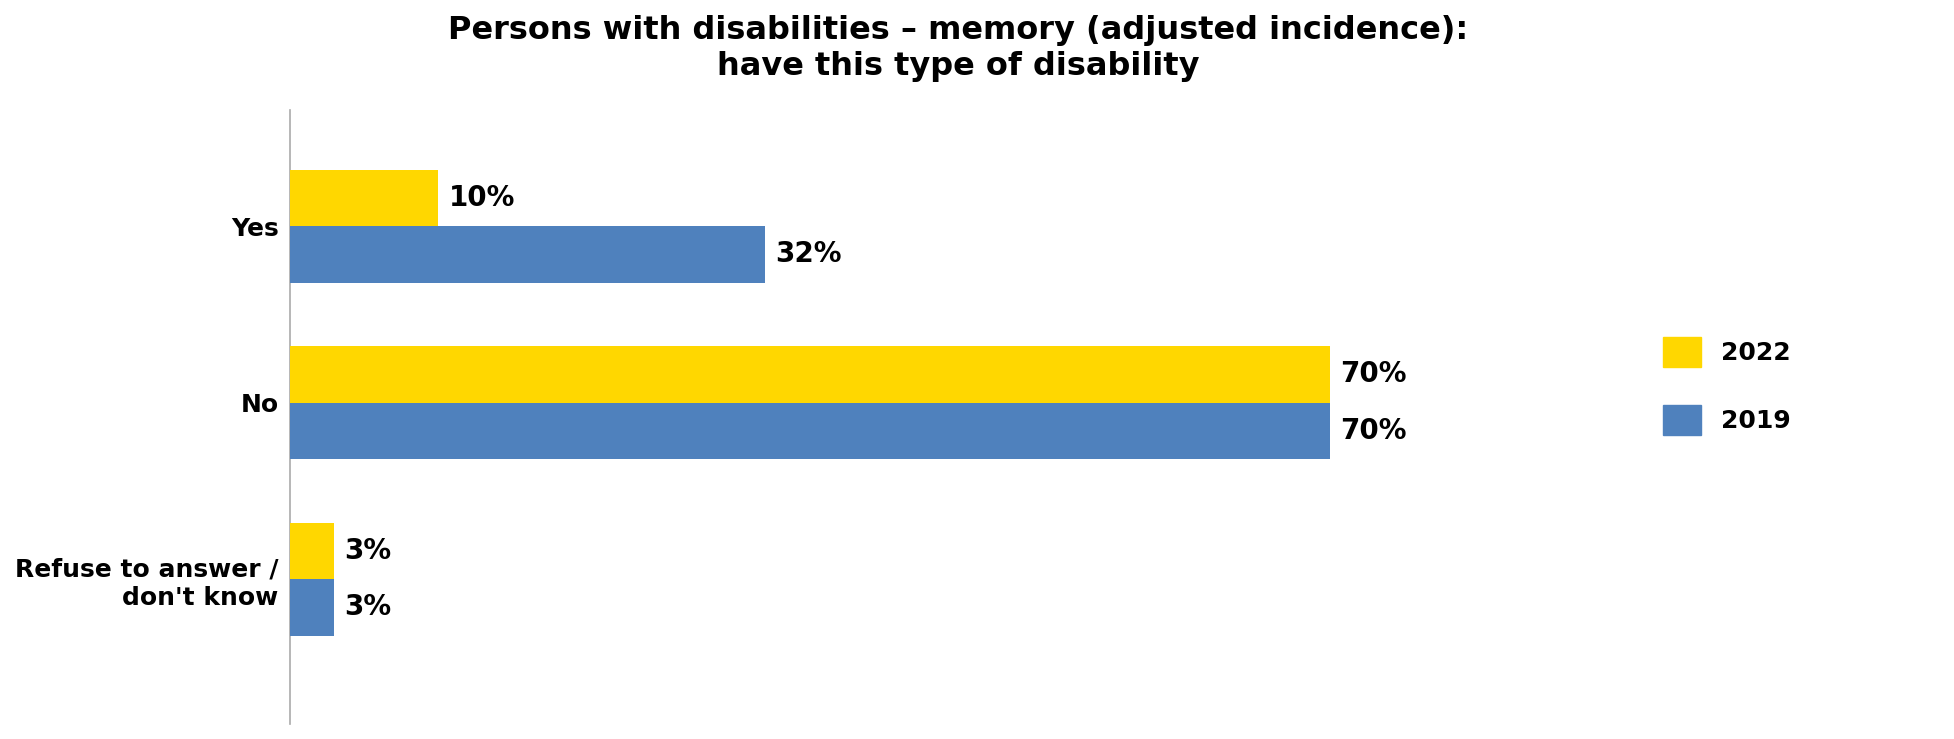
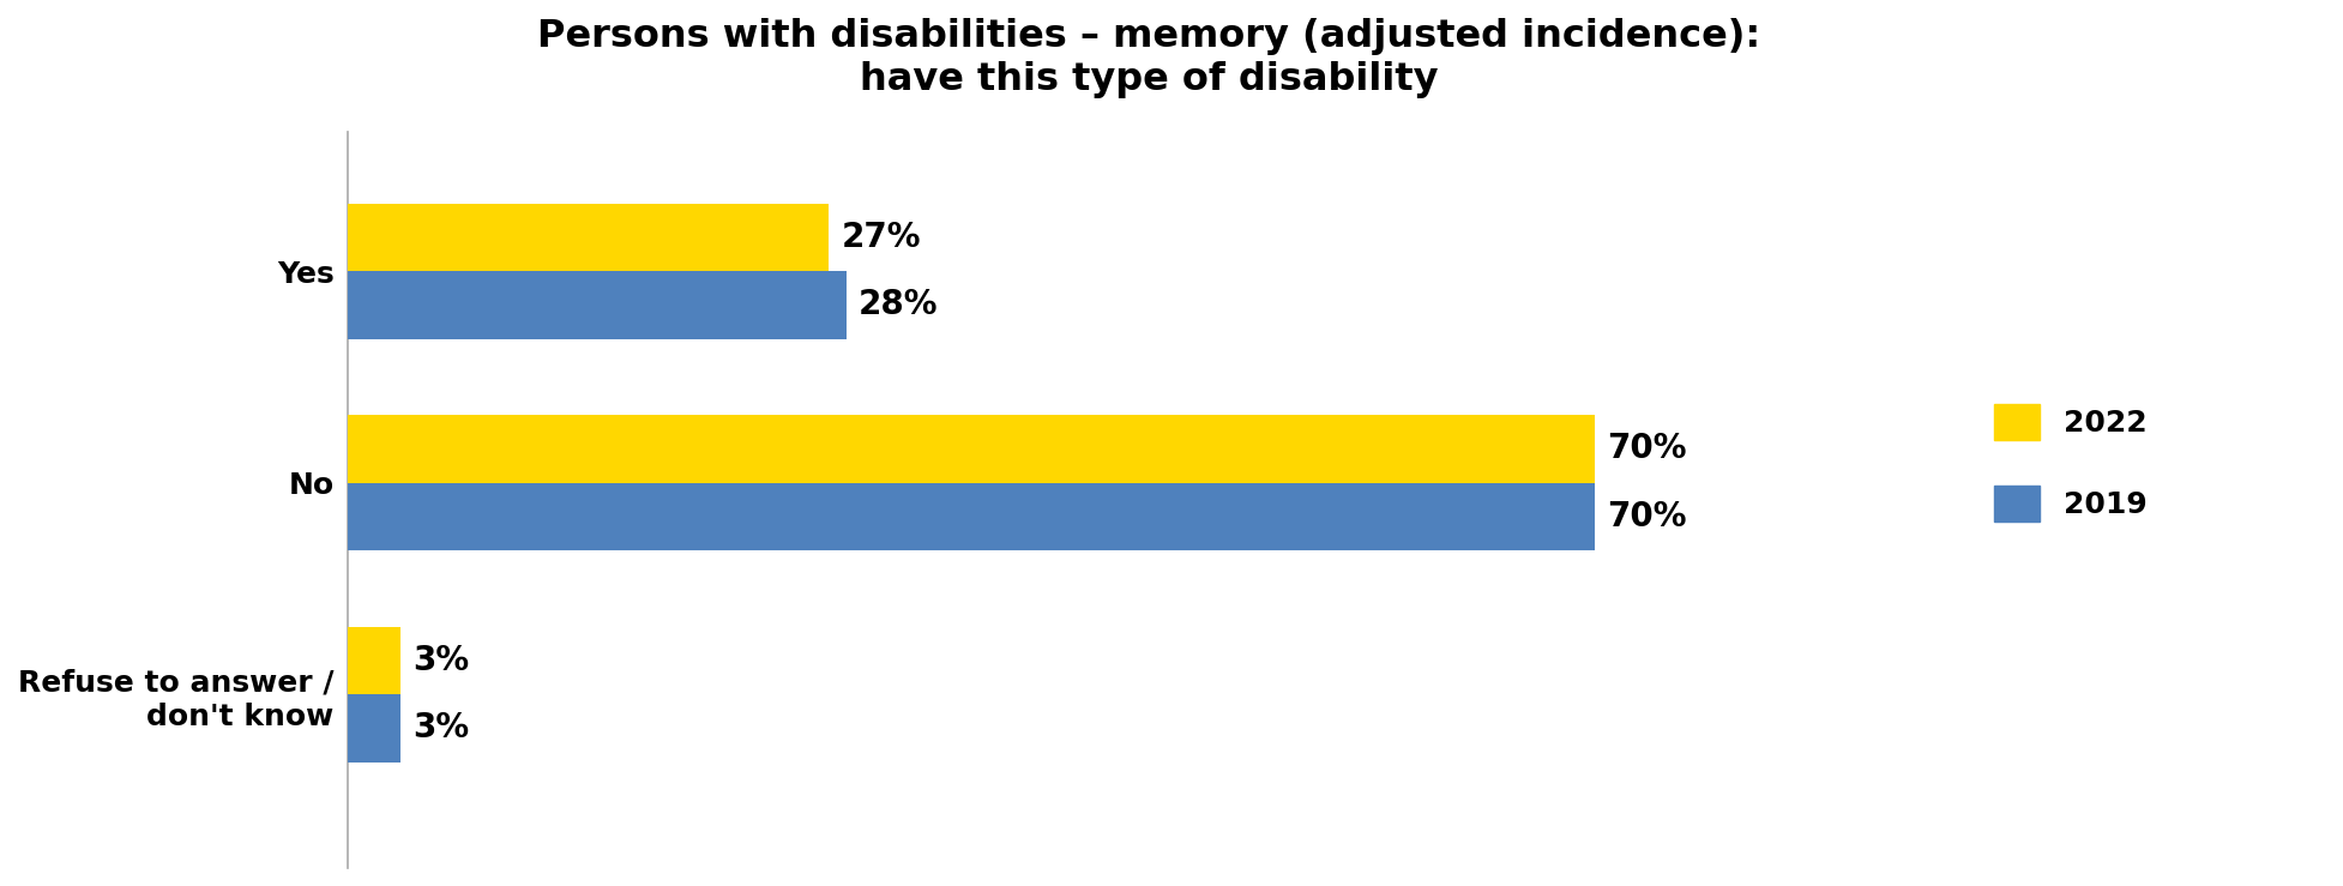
2022/Yes: 10% -> 27%
2019/Yes: 32% -> 28%
